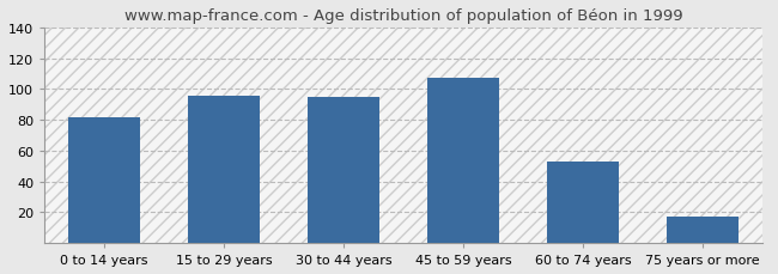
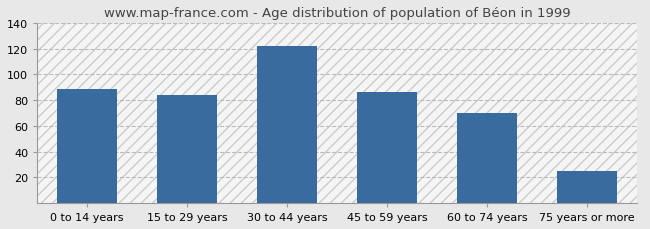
0 to 14 years: 82 -> 89
15 to 29 years: 96 -> 84
30 to 44 years: 95 -> 122
45 to 59 years: 107 -> 86
60 to 74 years: 53 -> 70
75 years or more: 17 -> 25
